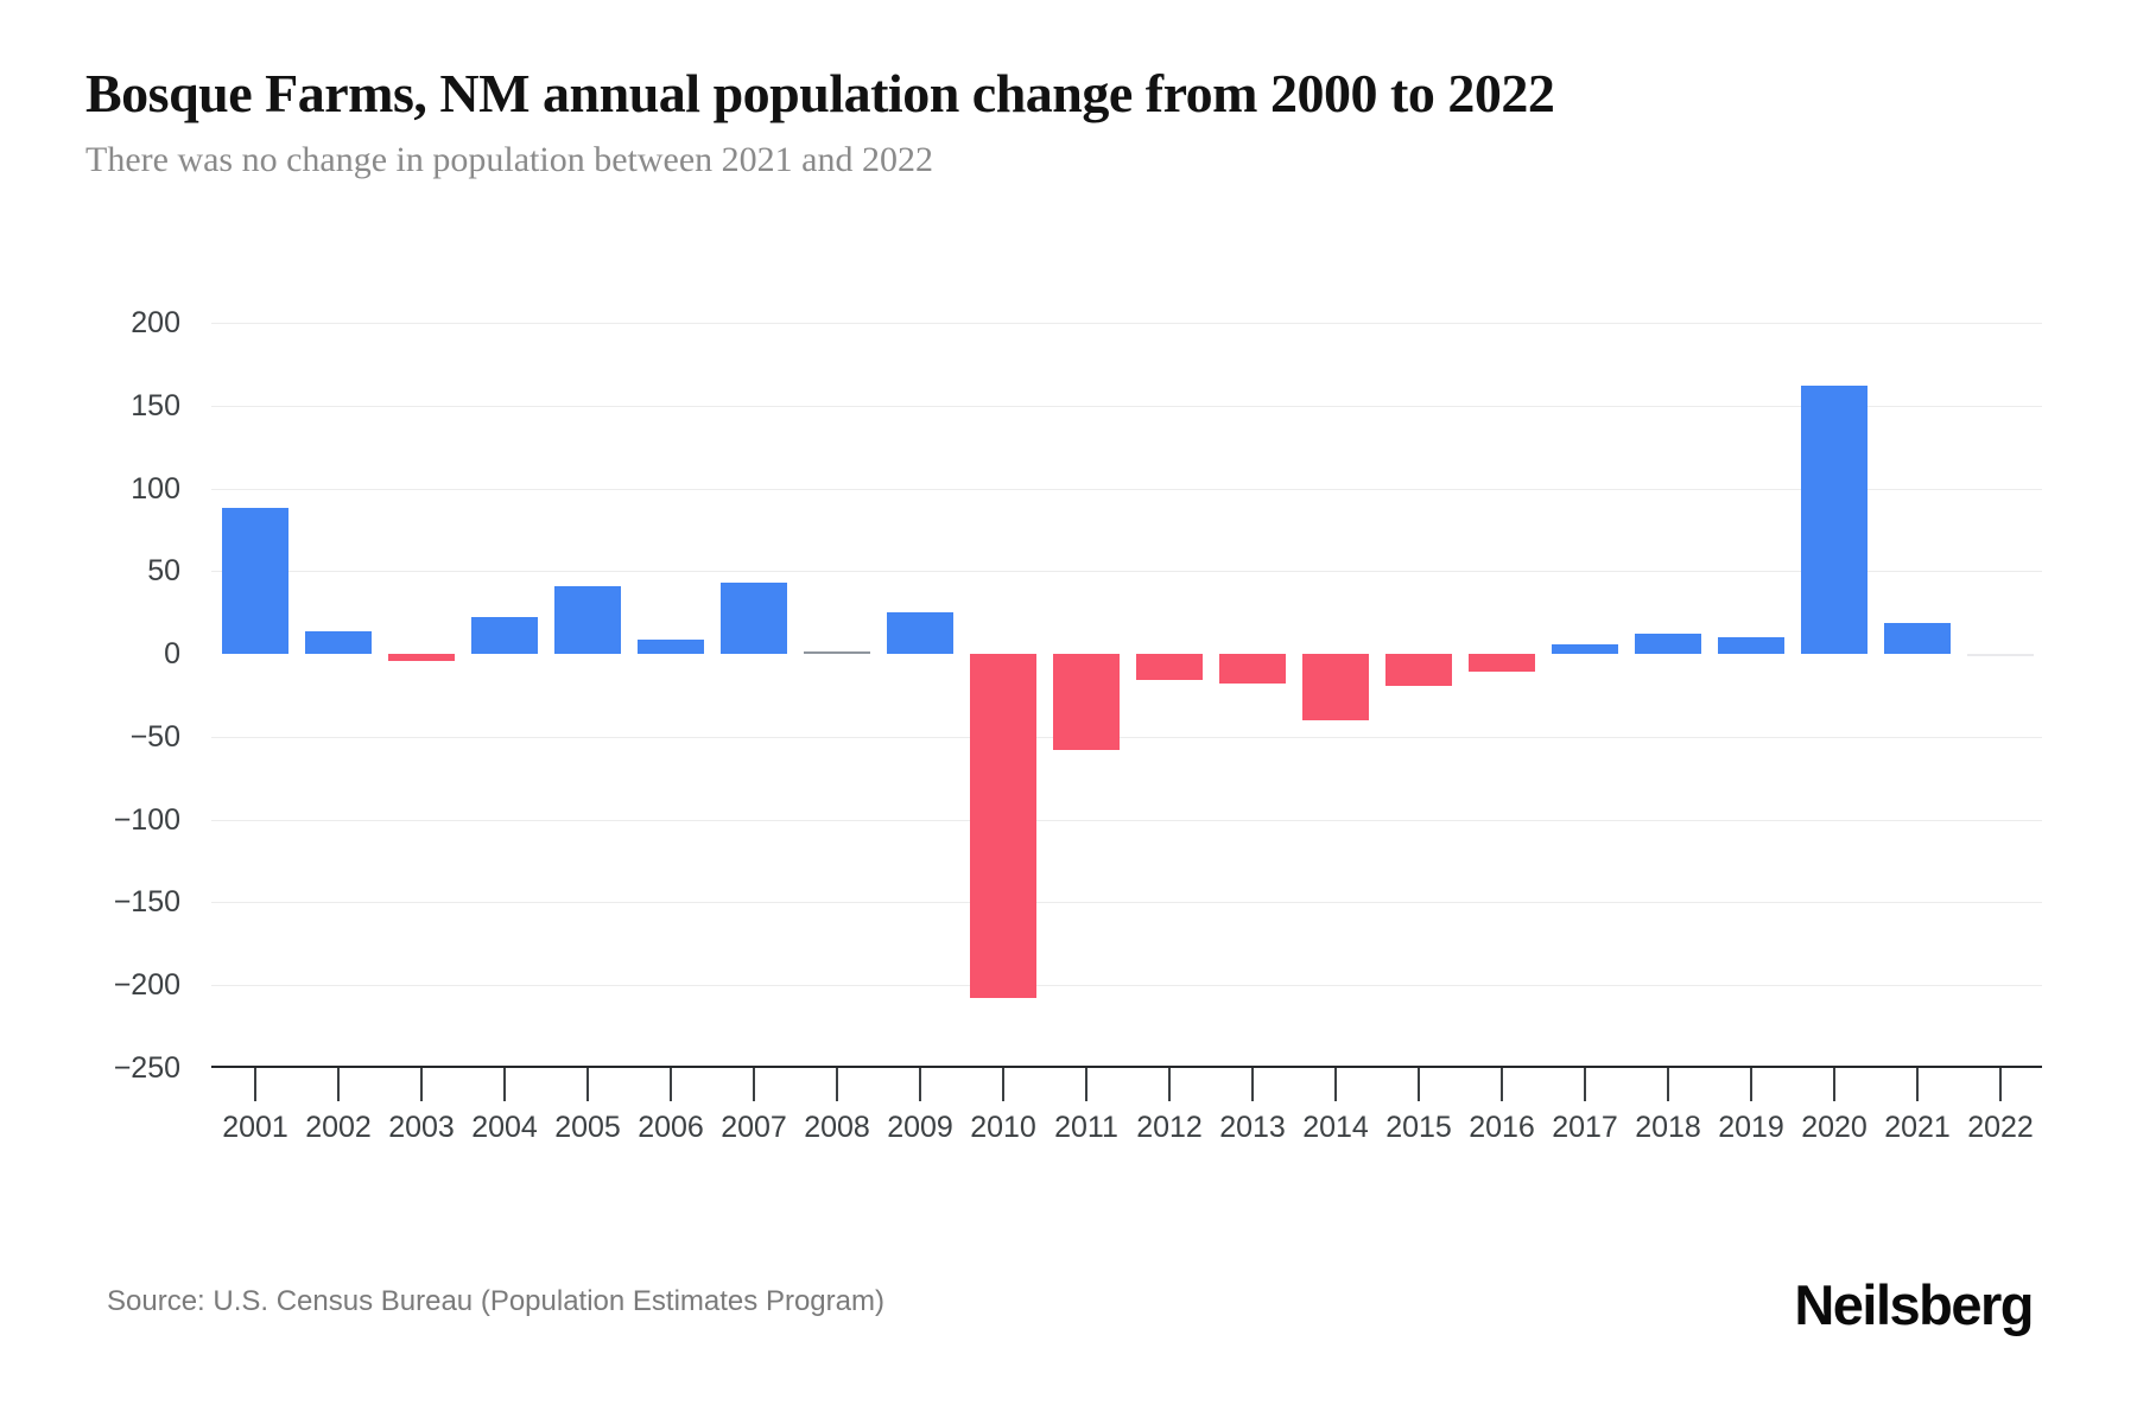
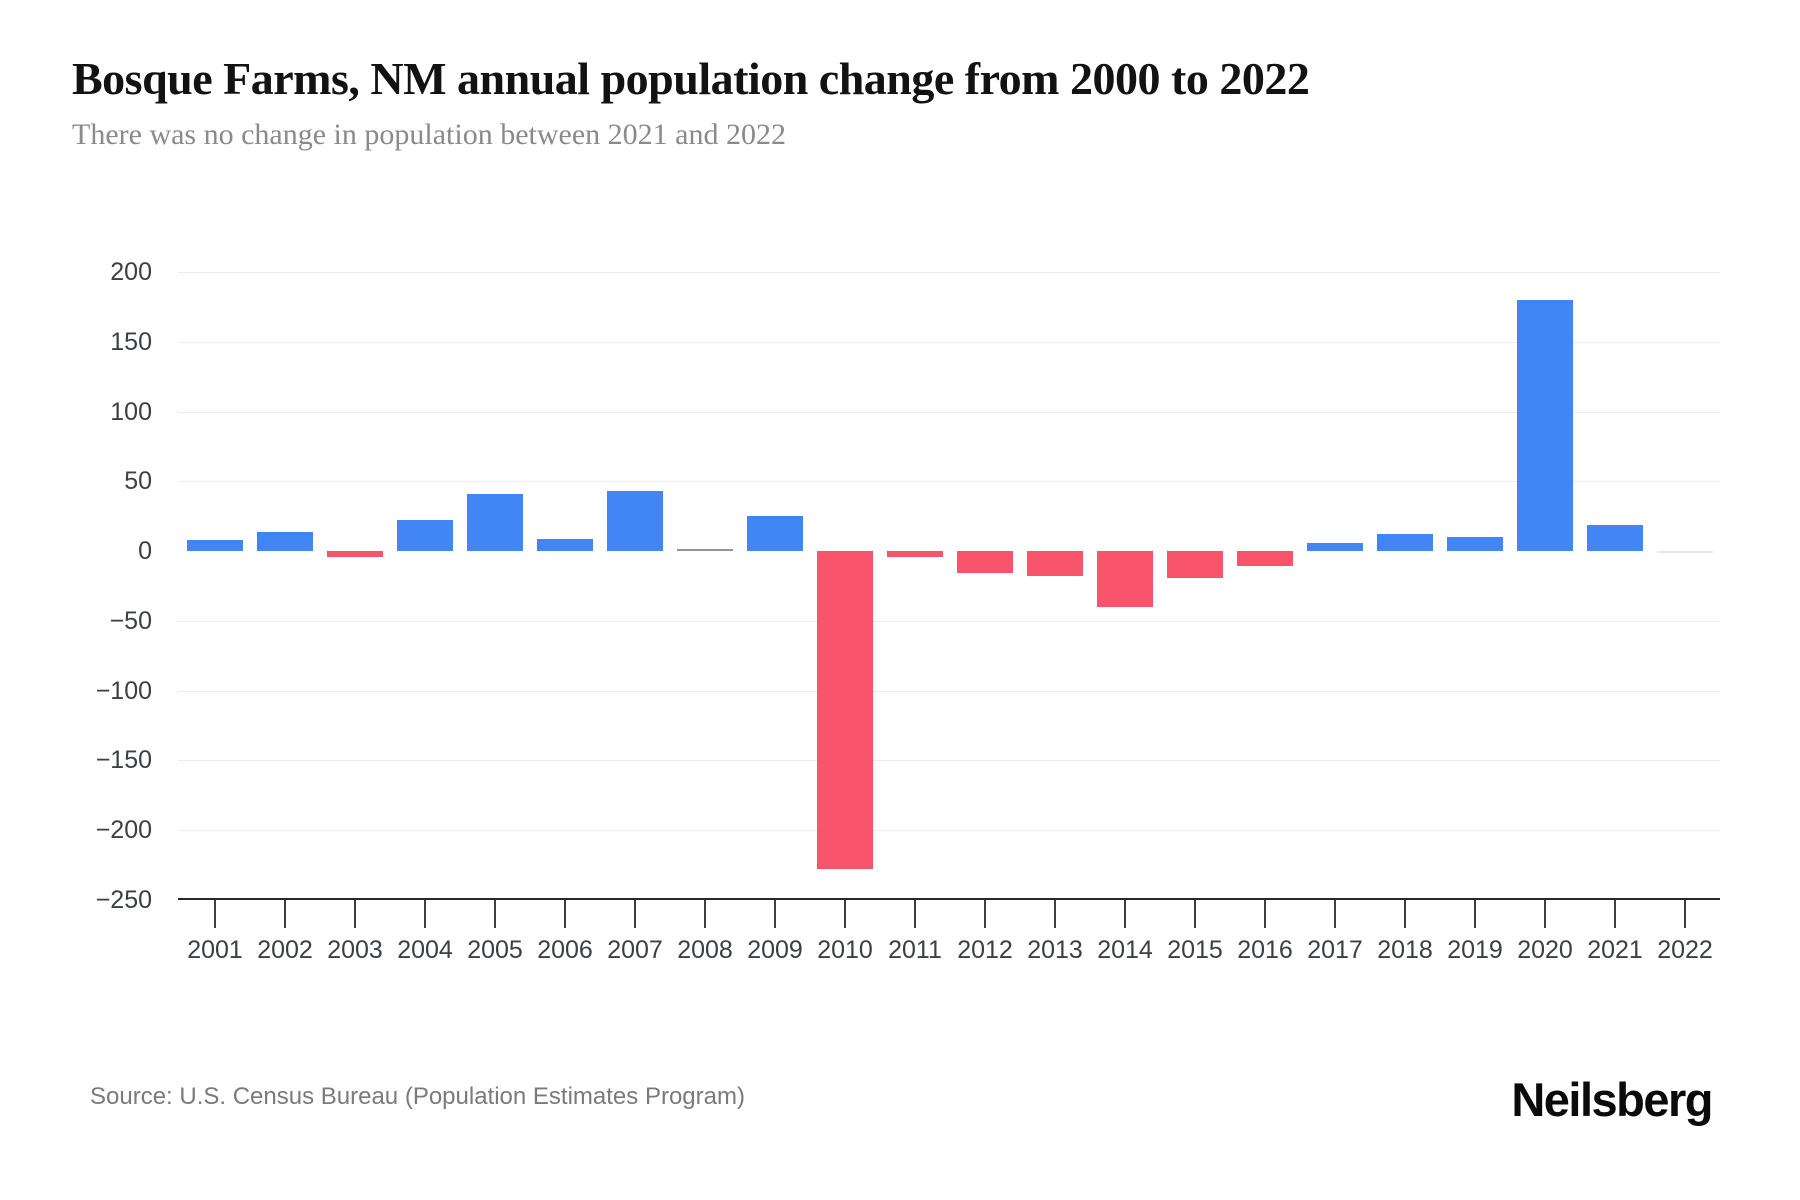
2001: 88 -> 8
2010: -208 -> -228
2011: -58 -> -4
2020: 162 -> 180
